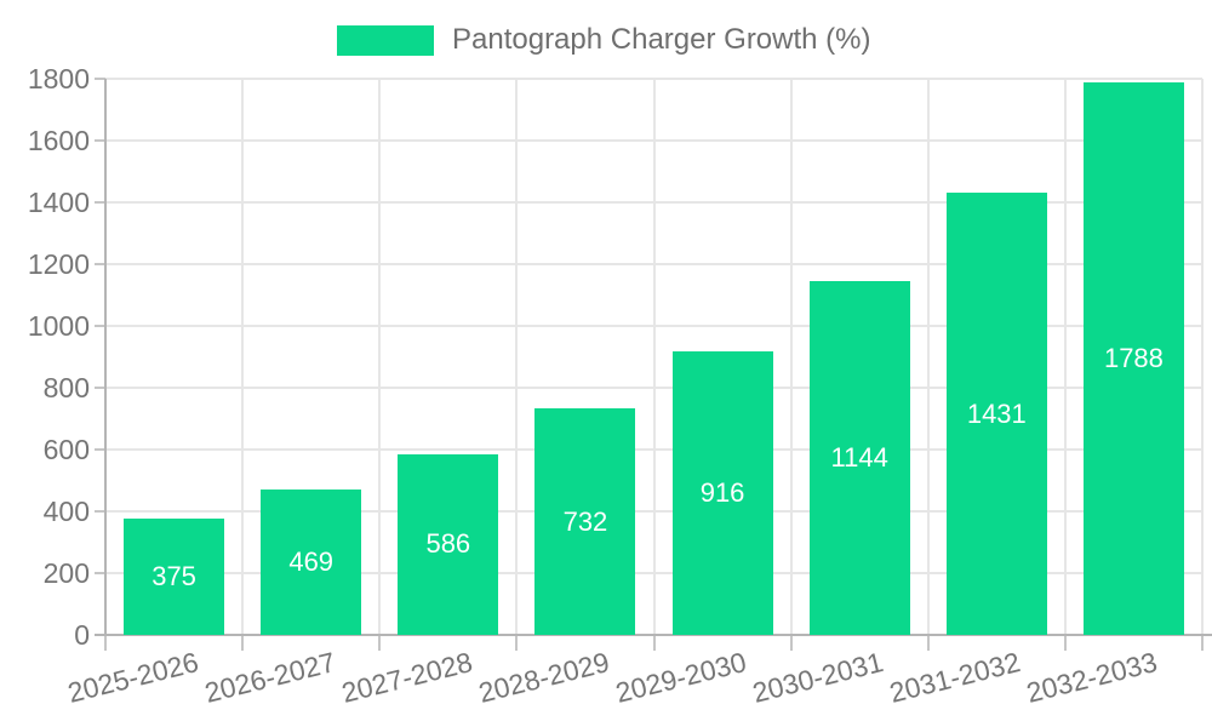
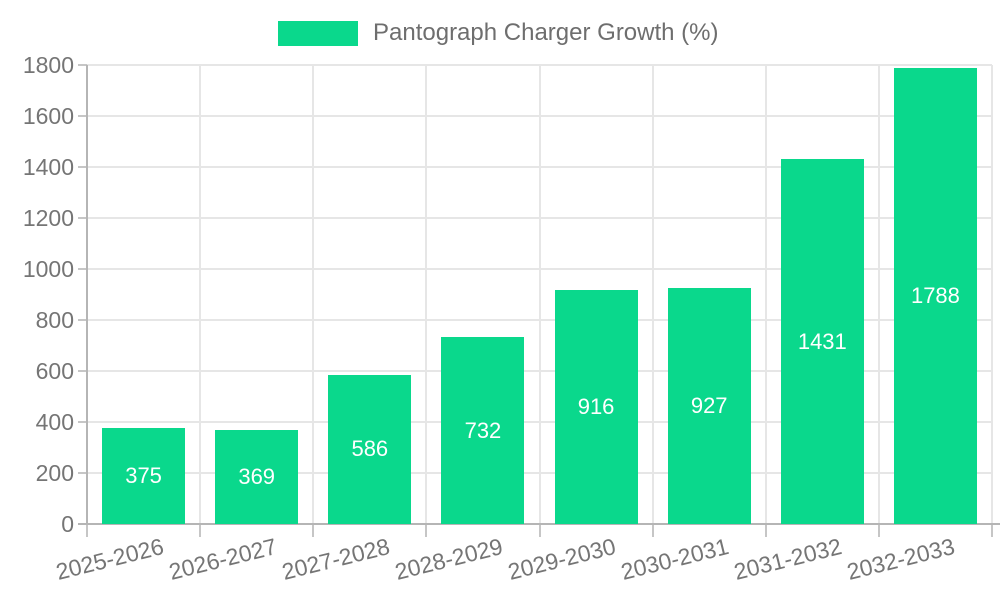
2026-2027: 469 -> 369
2030-2031: 1144 -> 927
